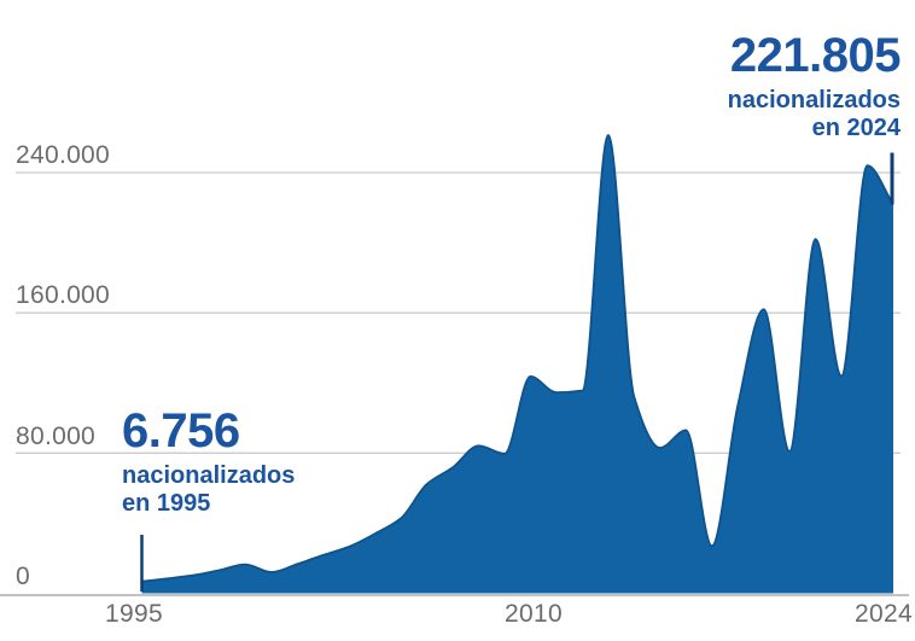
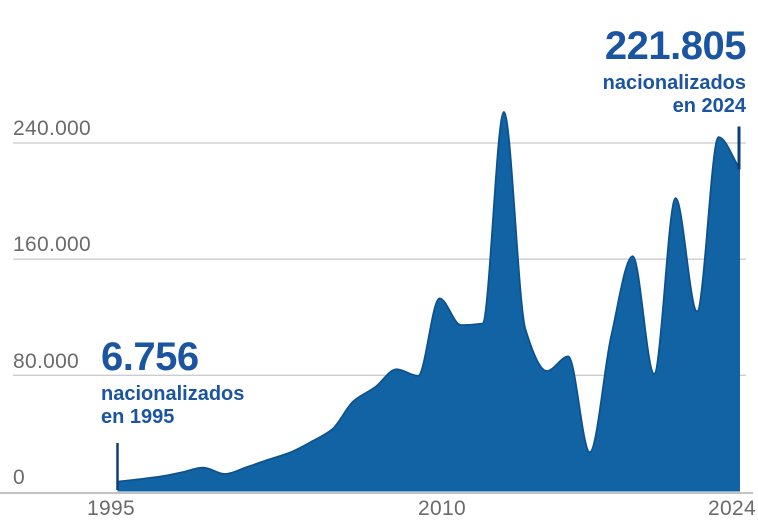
2010: 124000 -> 133000
